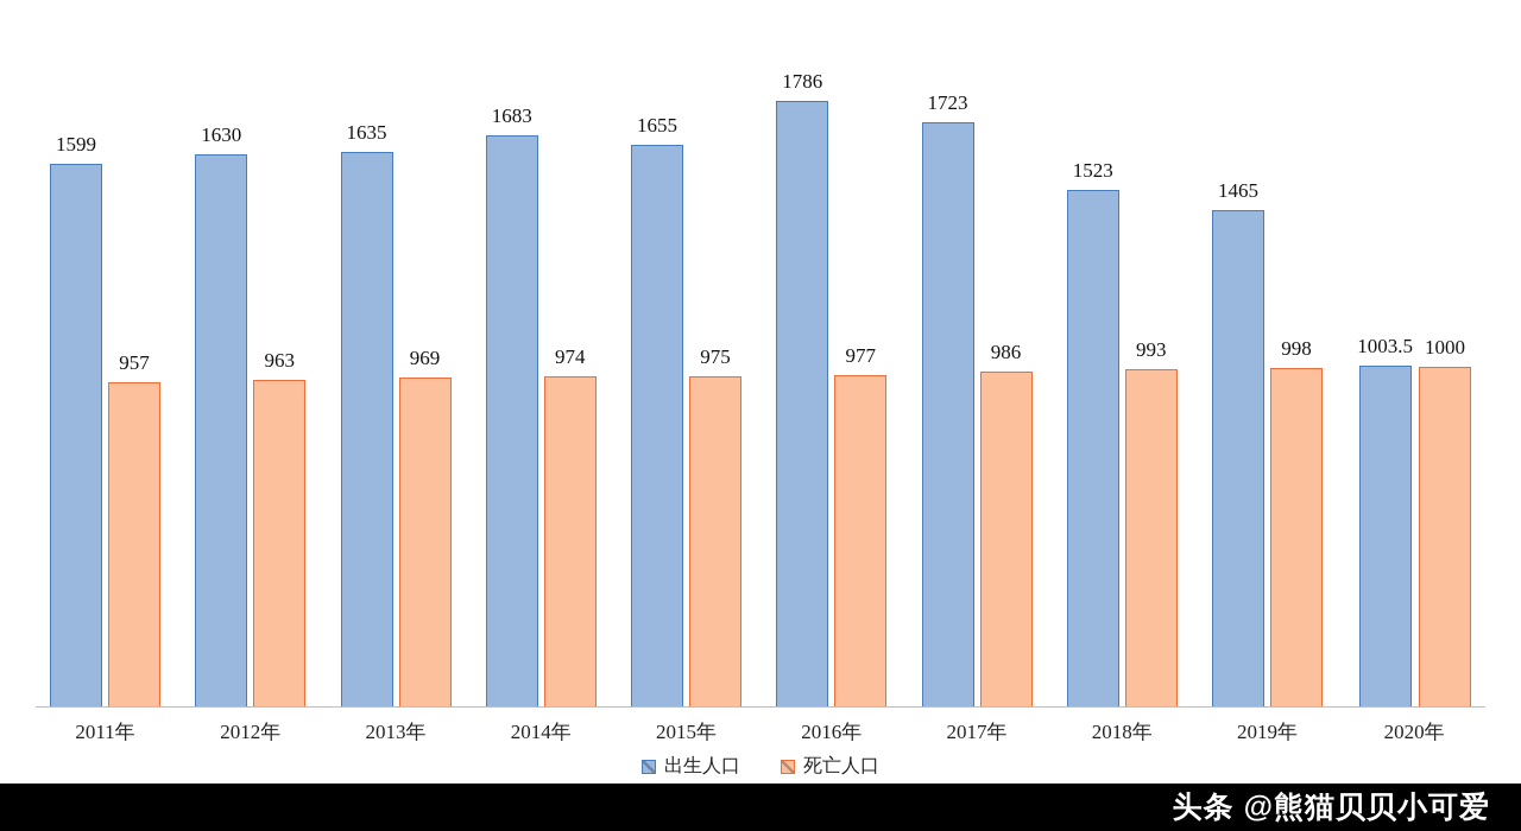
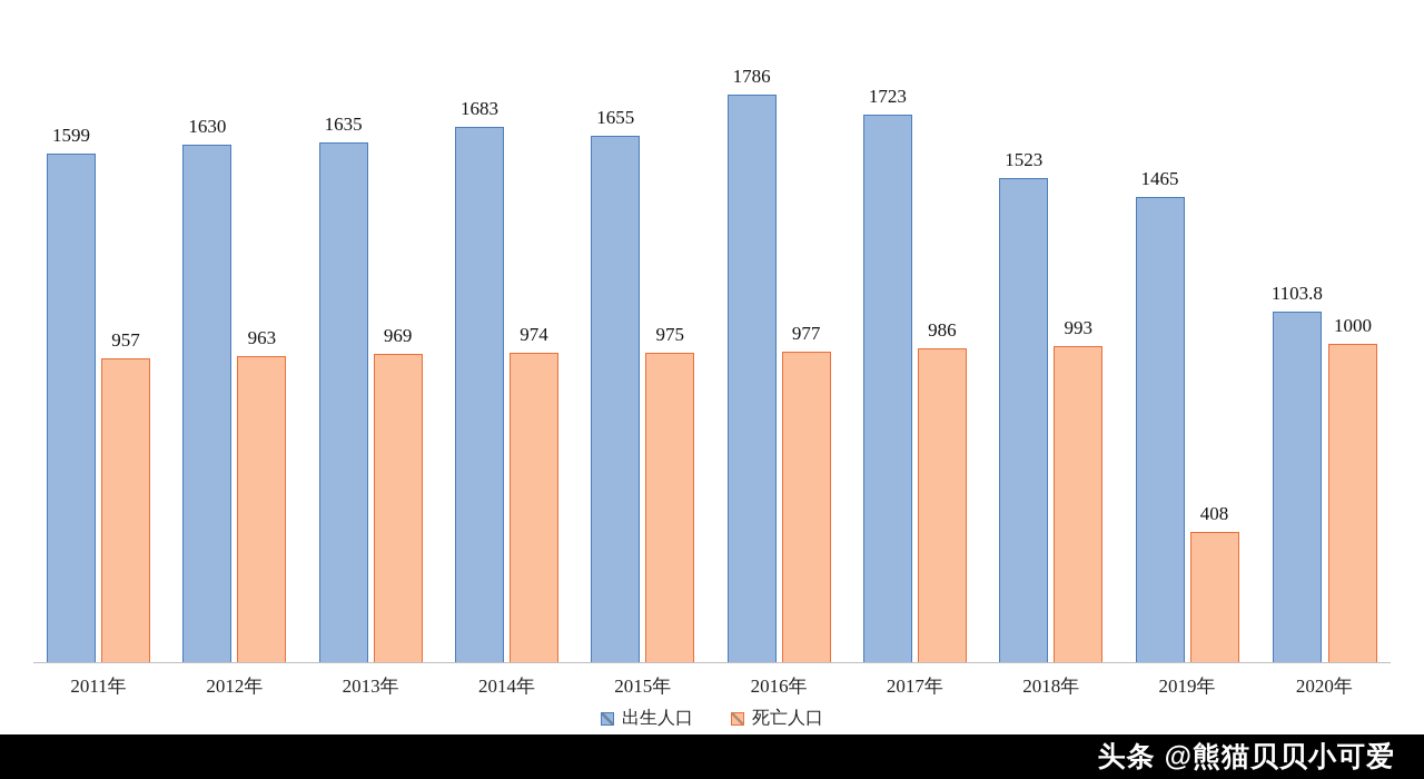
死亡人口/2019年: 998 -> 408
出生人口/2020年: 1003.5 -> 1103.8
